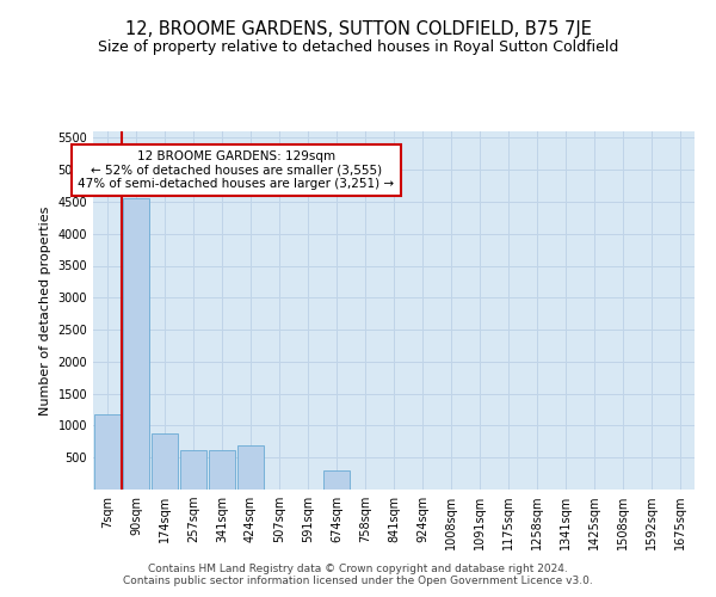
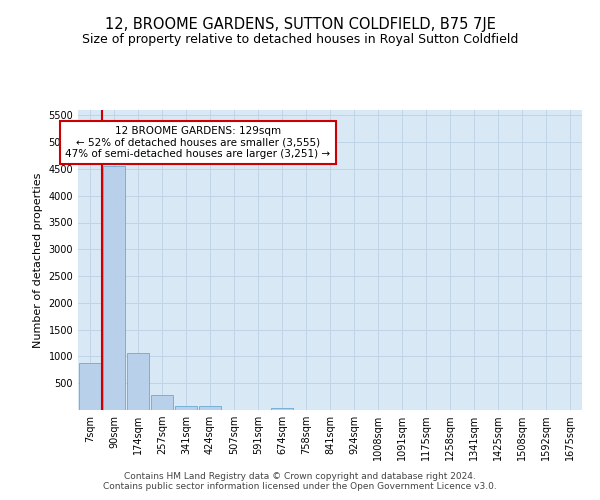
7sqm: 1180 -> 880
174sqm: 880 -> 1060
257sqm: 620 -> 280
341sqm: 620 -> 80
424sqm: 700 -> 80
674sqm: 300 -> 40
